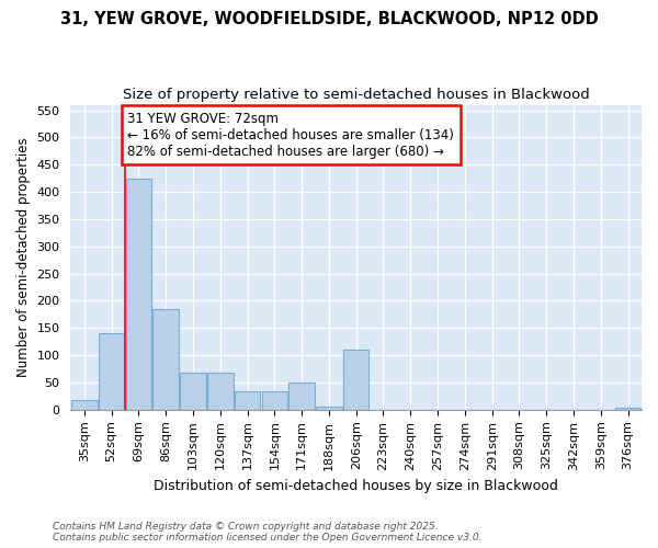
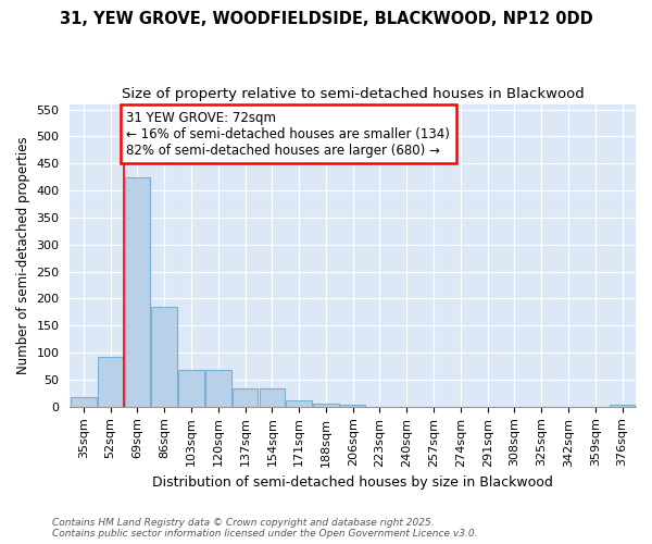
52sqm: 140 -> 93
171sqm: 50 -> 12
206sqm: 110 -> 3
